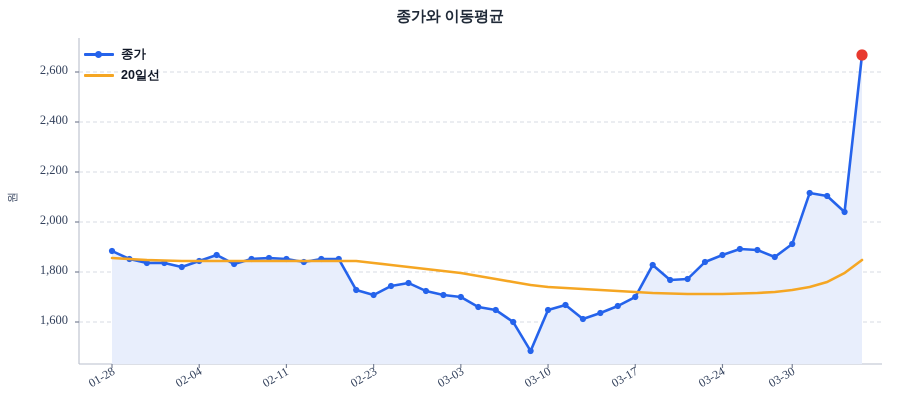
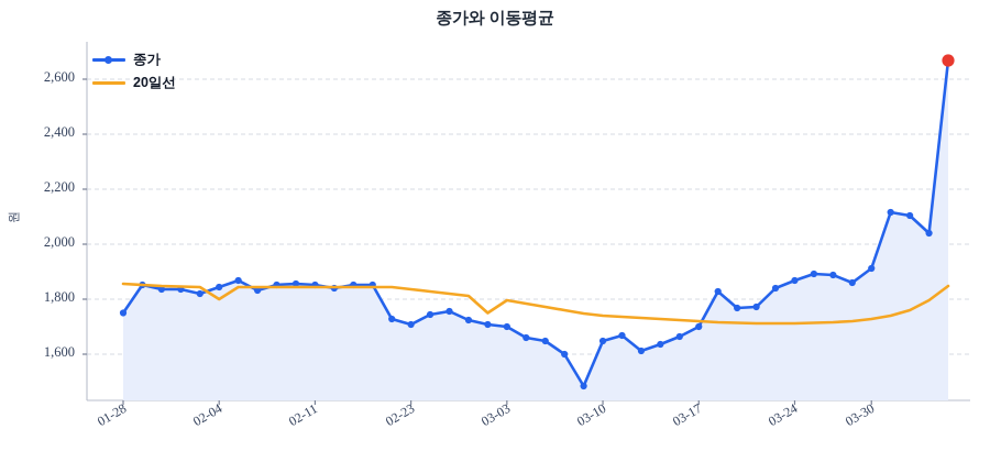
종가/01-28: 1880 -> 1750
20일선/02-04: 1840 -> 1800
20일선/02-23: 1800 -> 1750
